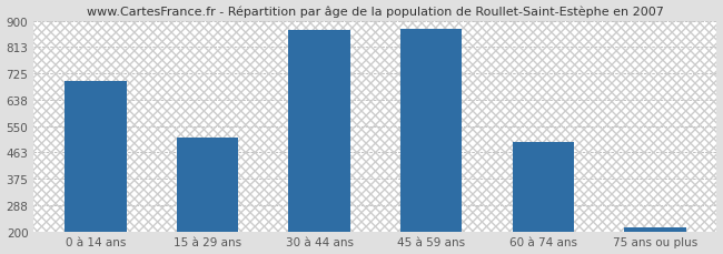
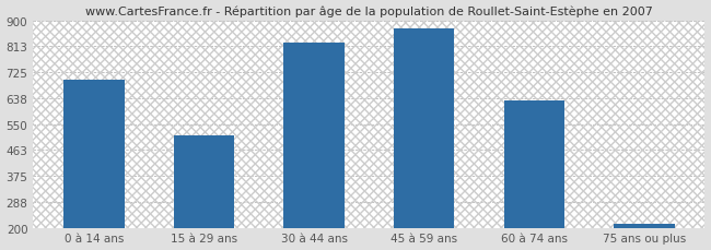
30 à 44 ans: 868 -> 825
60 à 74 ans: 498 -> 630
